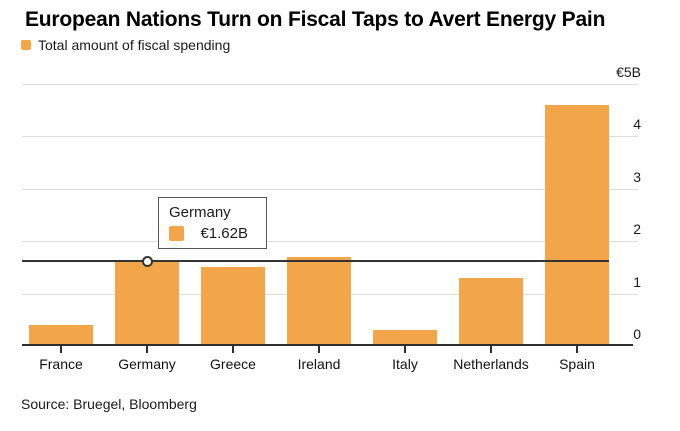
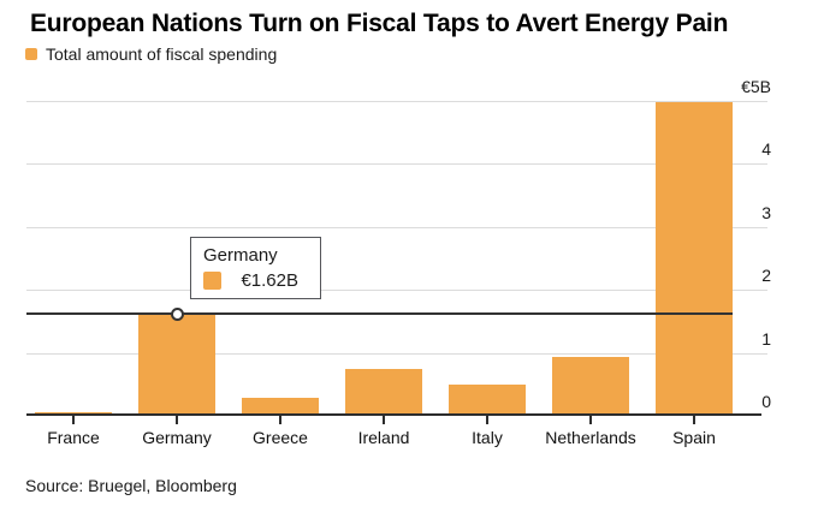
France: €0.4B -> €0.1B
Greece: €1.5B -> €0.3B
Ireland: €1.7B -> €0.8B
Italy: €0.3B -> €0.5B
Netherlands: €1.3B -> €0.9B
Spain: €4.6B -> €5.0B
